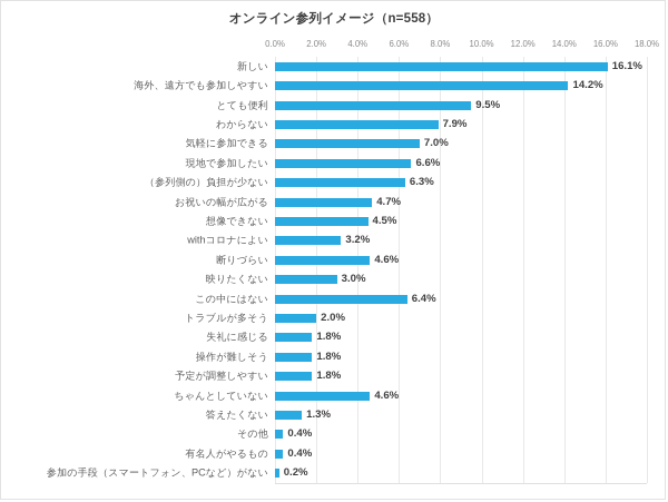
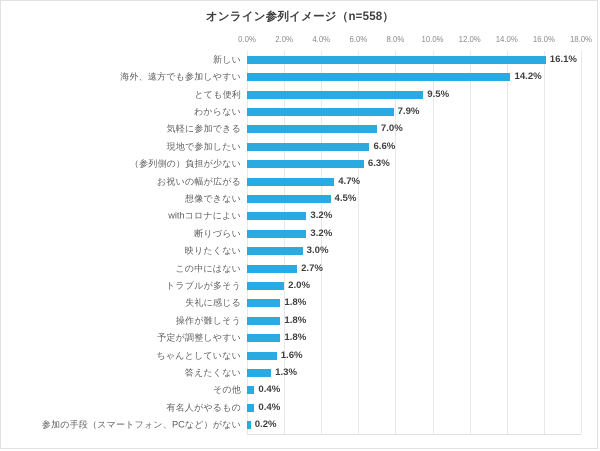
断りづらい: 4.6% -> 3.2%
この中にはない: 6.4% -> 2.7%
ちゃんとしていない: 4.6% -> 1.6%
